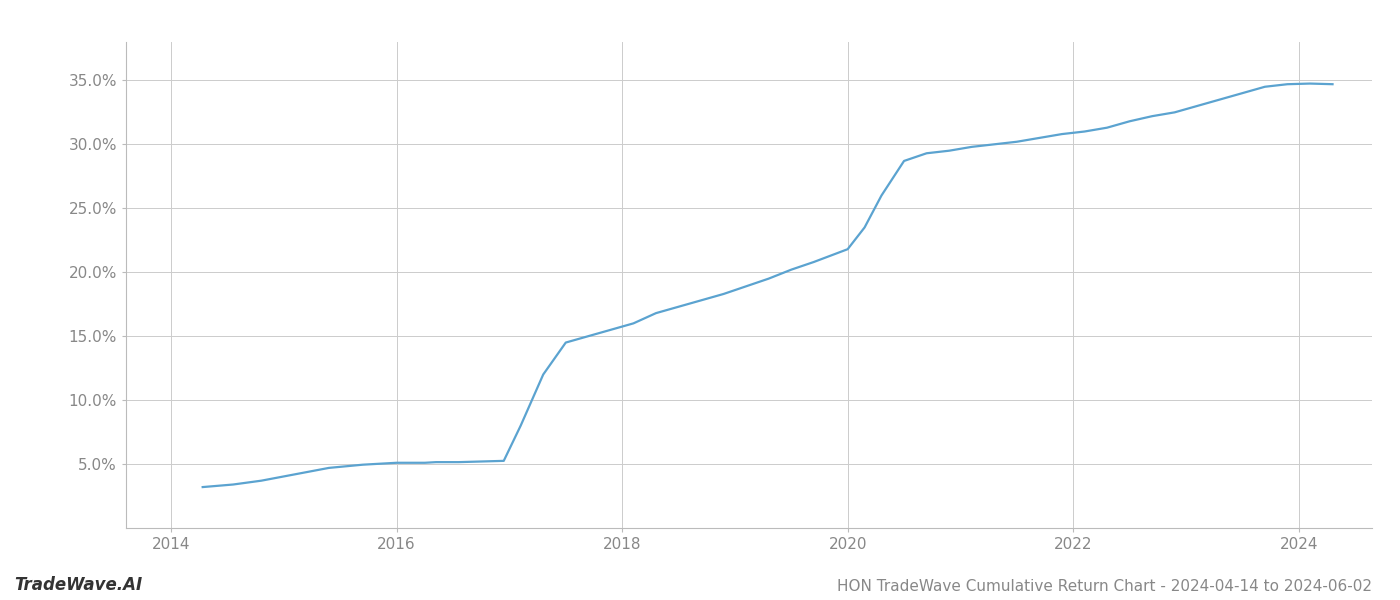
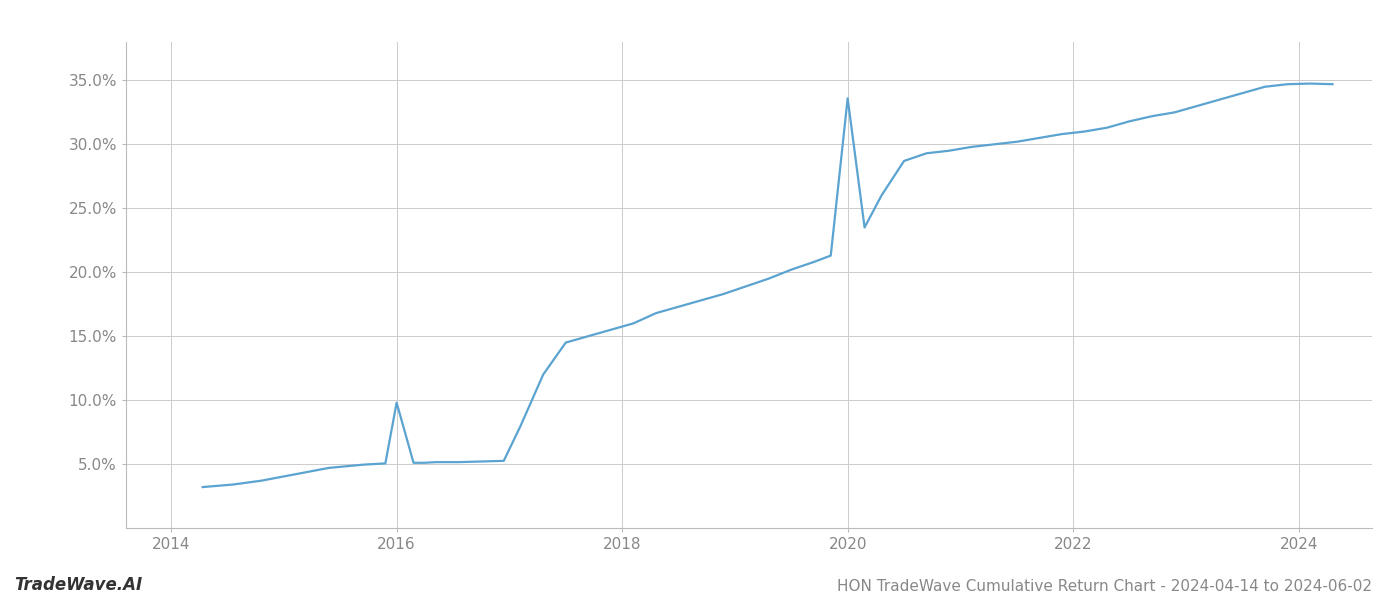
2016: 5.1% -> 9.8%
2020: 21.8% -> 33.6%
